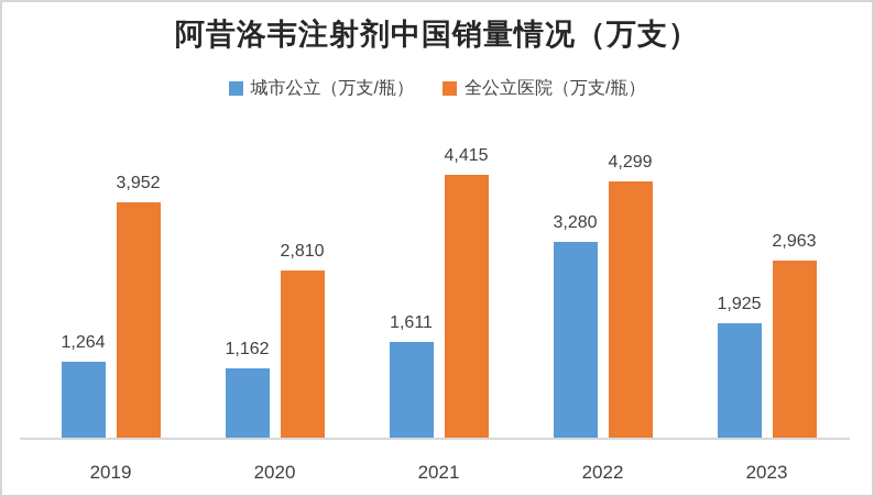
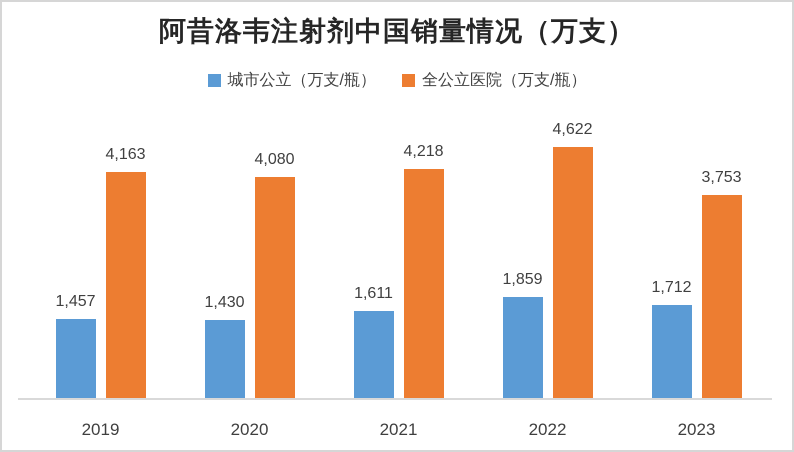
城市公立（万支/瓶）/2019: 1,264 -> 1,457
全公立医院（万支/瓶）/2019: 3,952 -> 4,163
城市公立（万支/瓶）/2020: 1,162 -> 1,430
全公立医院（万支/瓶）/2020: 2,810 -> 4,080
全公立医院（万支/瓶）/2021: 4,415 -> 4,218
城市公立（万支/瓶）/2022: 3,280 -> 1,859
全公立医院（万支/瓶）/2022: 4,299 -> 4,622
城市公立（万支/瓶）/2023: 1,925 -> 1,712
全公立医院（万支/瓶）/2023: 2,963 -> 3,753
